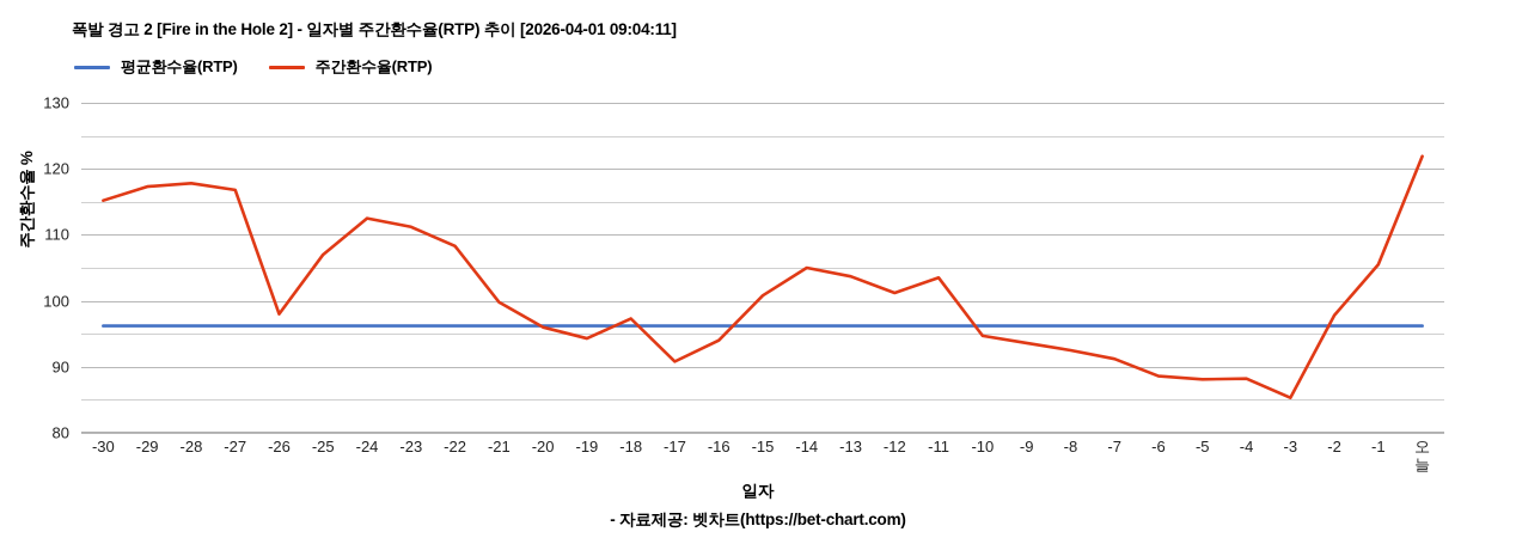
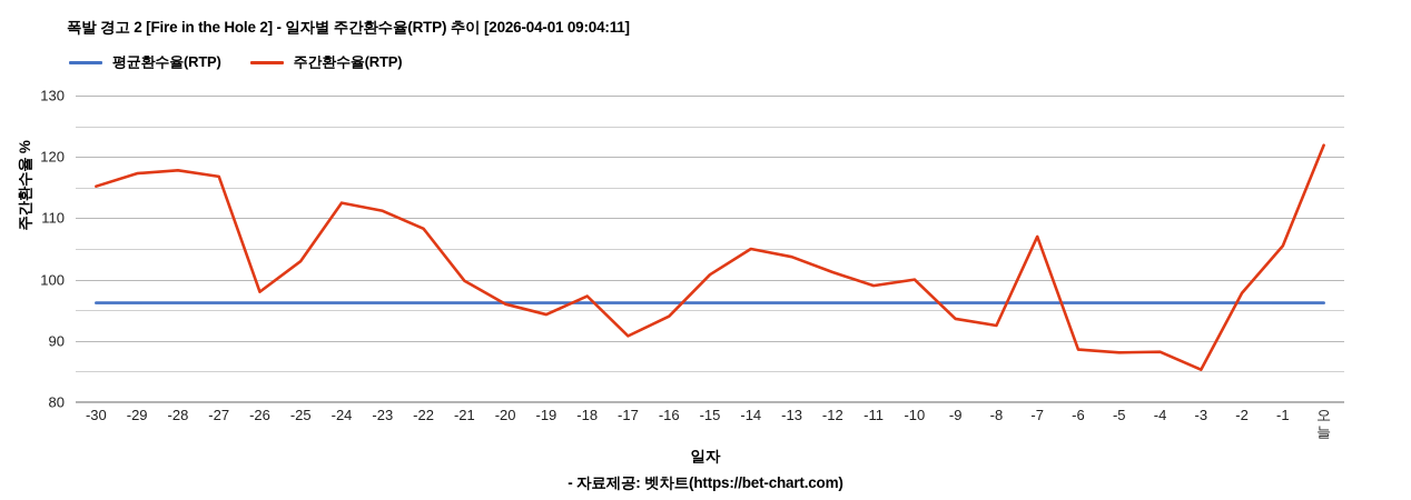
주간환수율(RTP)/-25: 107 -> 103
주간환수율(RTP)/-11: 104 -> 99
주간환수율(RTP)/-10: 95 -> 100
주간환수율(RTP)/-7: 91 -> 107
